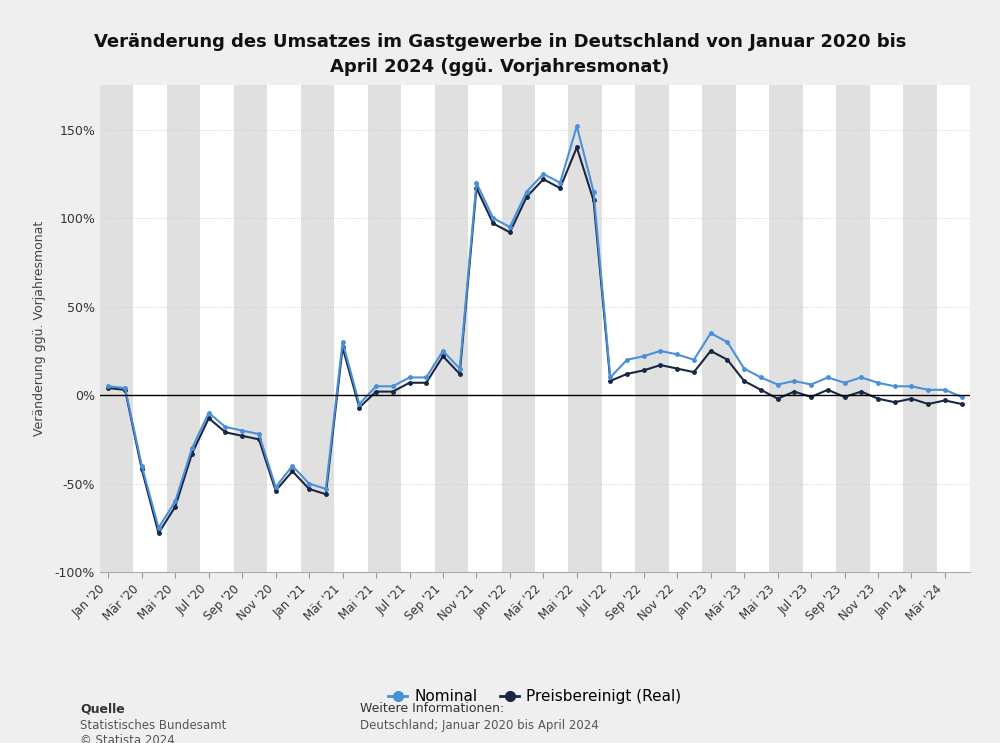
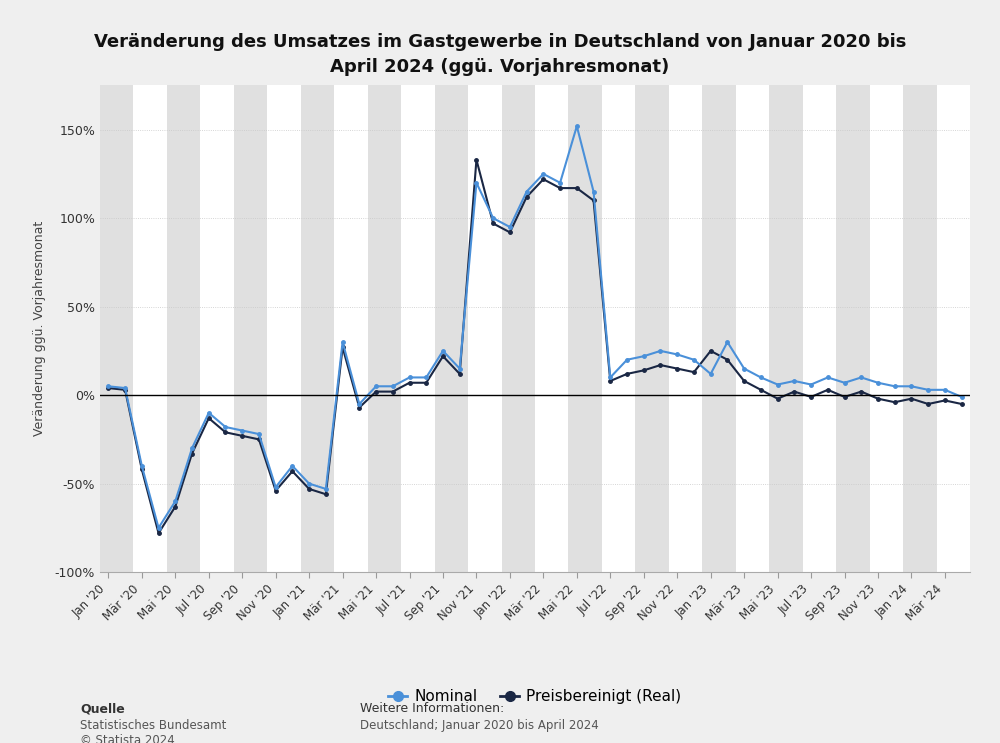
Preisbereinigt (Real)/Nov '21: 117% -> 133%
Preisbereinigt (Real)/Mai '22: 140% -> 117%
Nominal/Jan '23: 35% -> 12%
